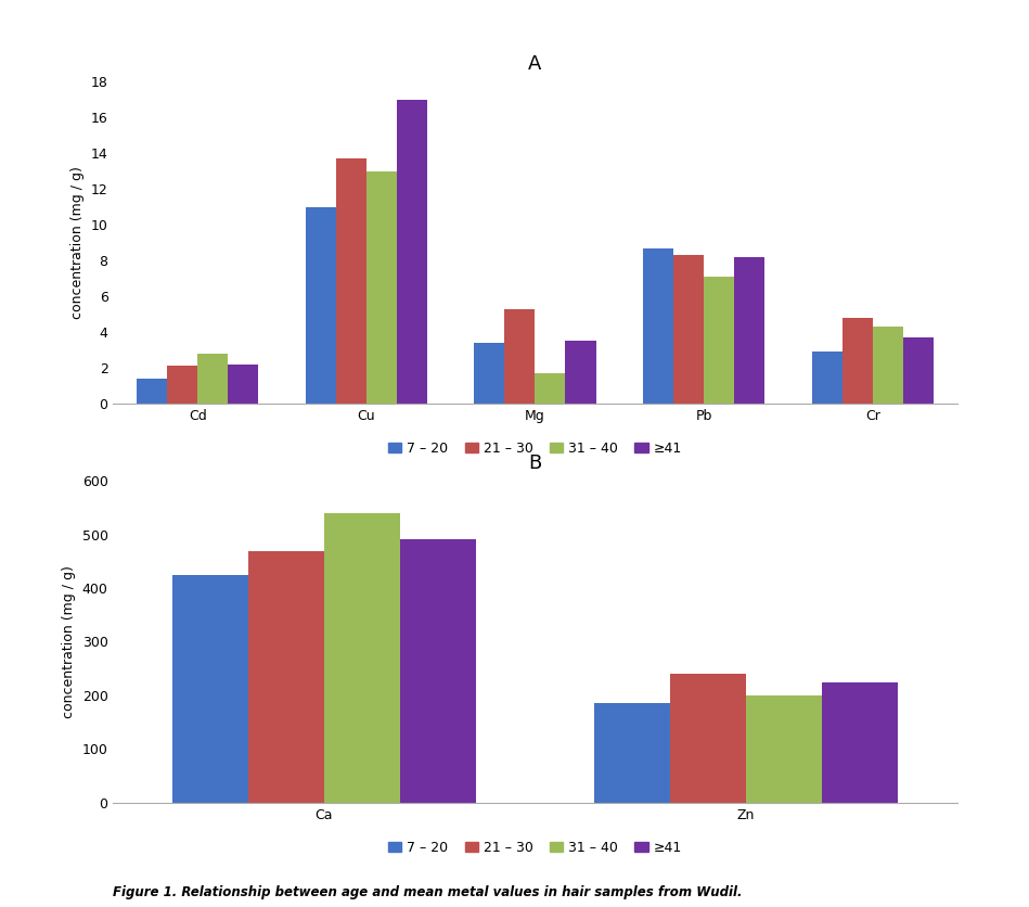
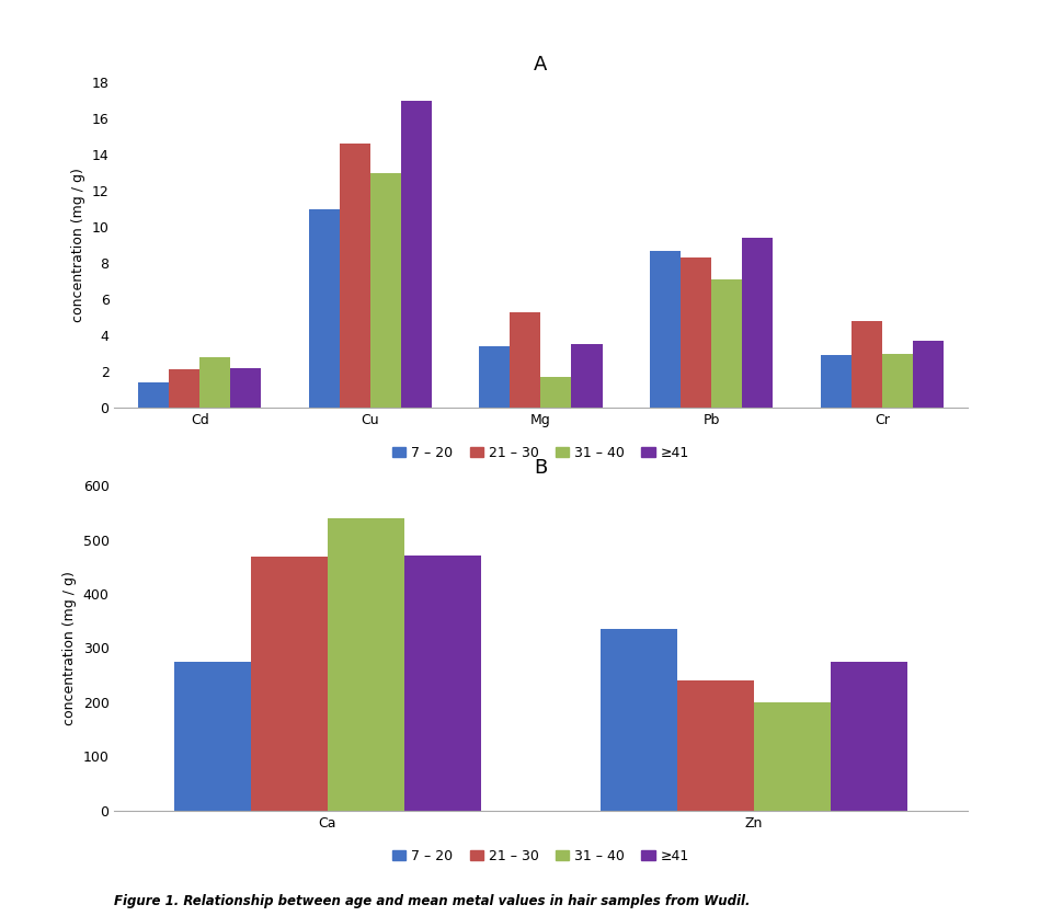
A/21 – 30/Cu: 13.7 -> 14.6
A/≥41/Pb: 8.2 -> 9.4
A/31 – 40/Cr: 4.3 -> 3.0
B/7 – 20/Ca: 425 -> 275
B/≥41/Ca: 490 -> 470
B/7 – 20/Zn: 185 -> 335
B/≥41/Zn: 225 -> 275
